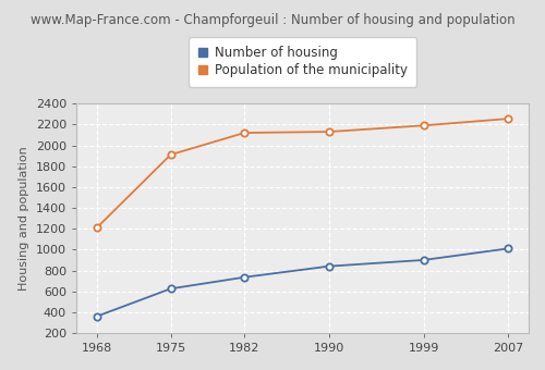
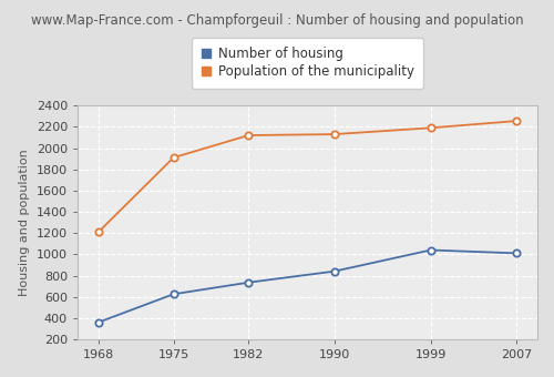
Number of housing/1999: 900 -> 1040
